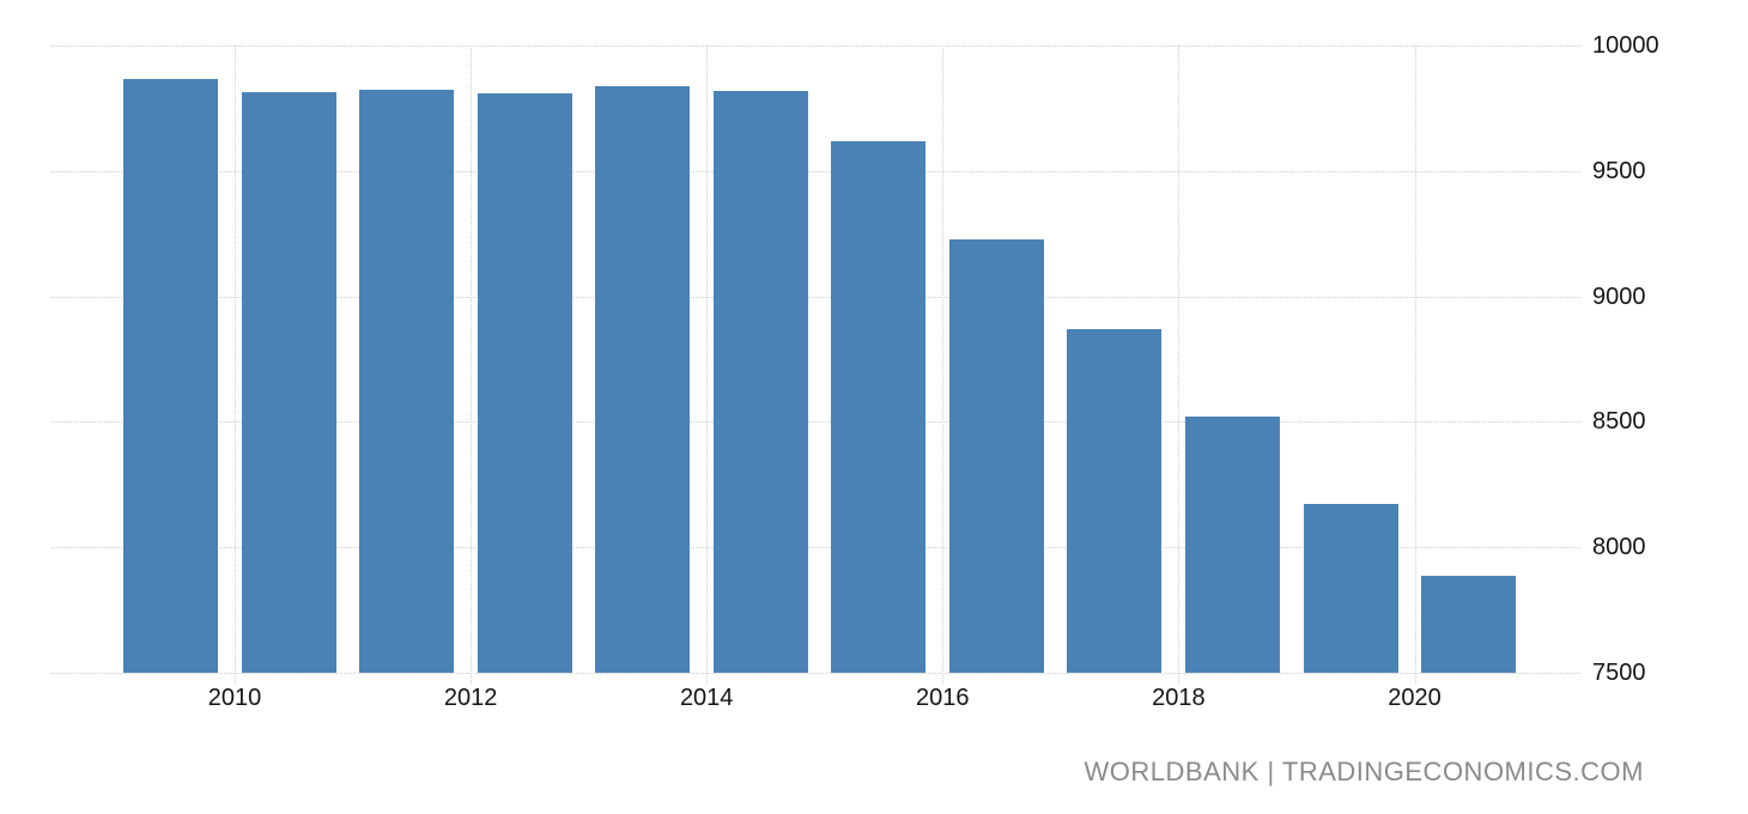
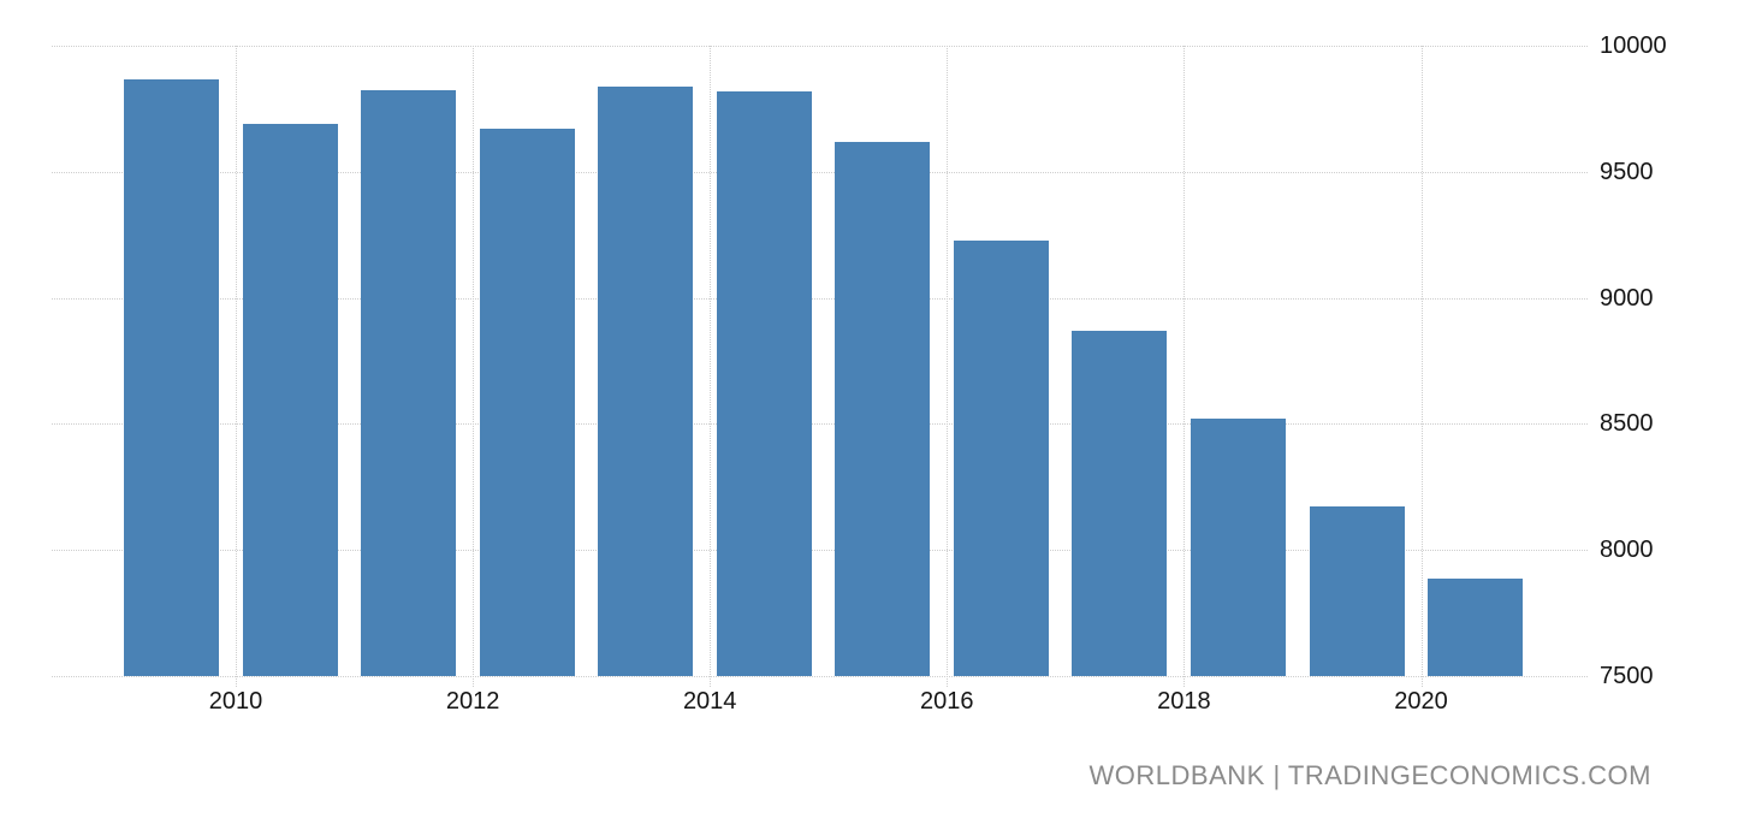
2010: 9810 -> 9690
2012: 9810 -> 9670
